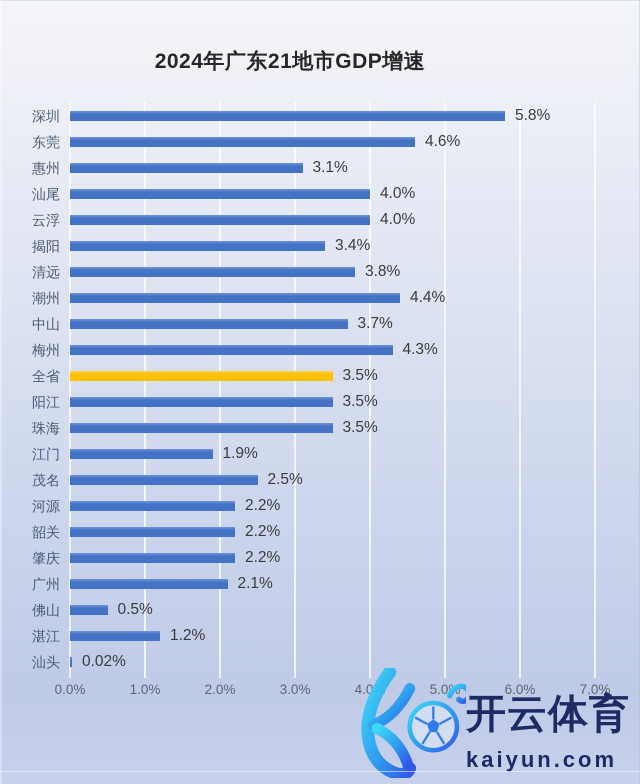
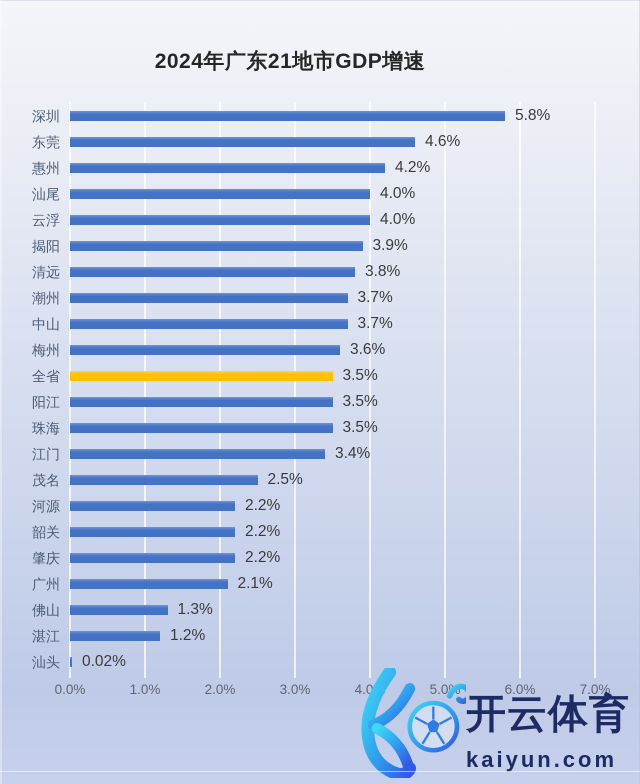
惠州: 3.1% -> 4.2%
揭阳: 3.4% -> 3.9%
潮州: 4.4% -> 3.7%
梅州: 4.3% -> 3.6%
江门: 1.9% -> 3.4%
佛山: 0.5% -> 1.3%
